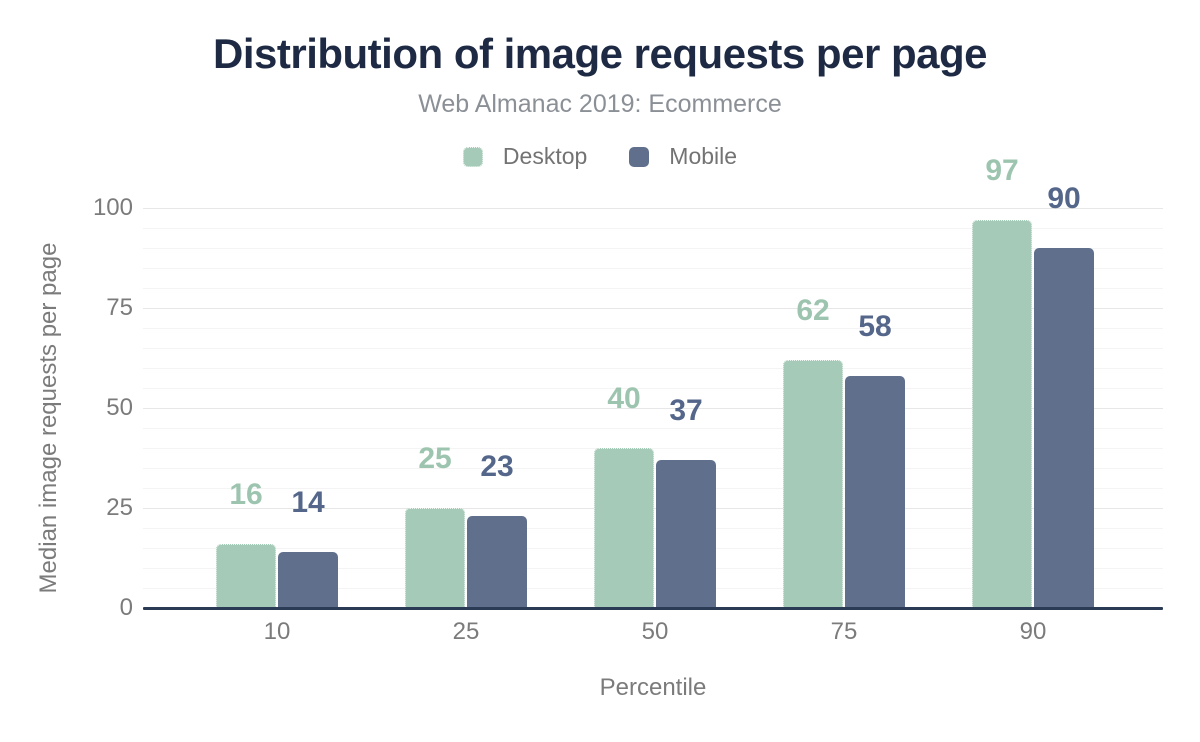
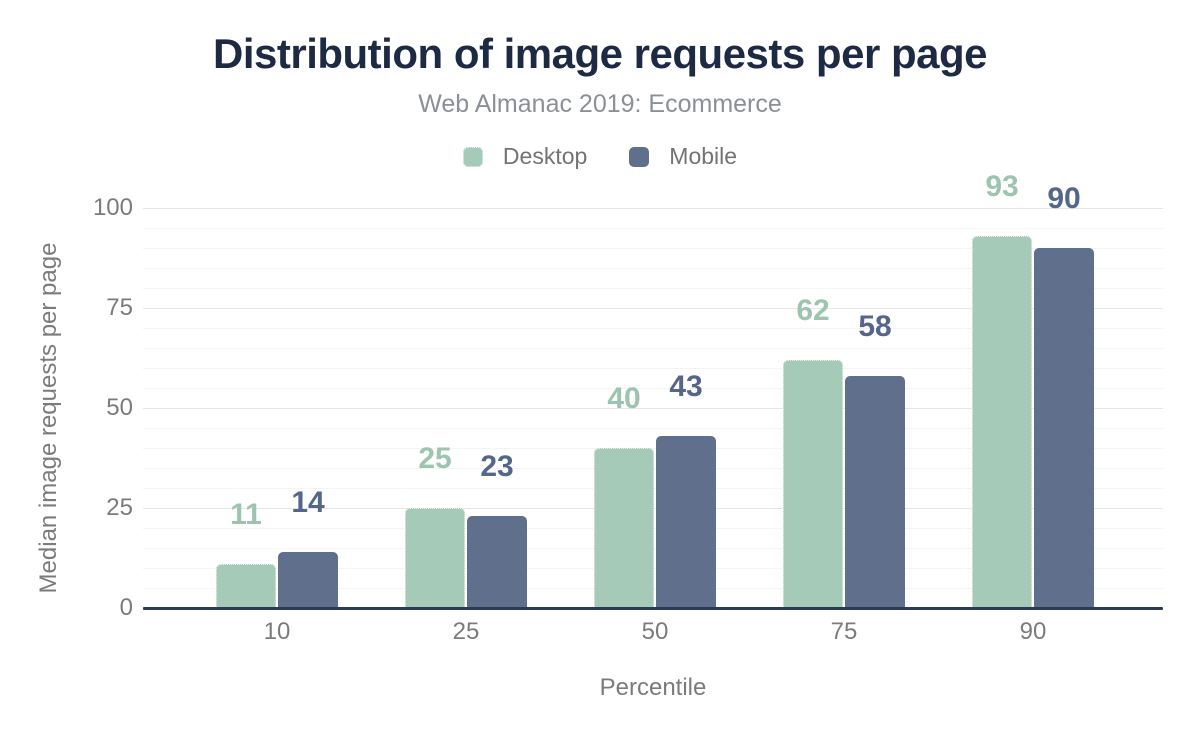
Desktop/10: 16 -> 11
Mobile/50: 37 -> 43
Desktop/90: 97 -> 93
